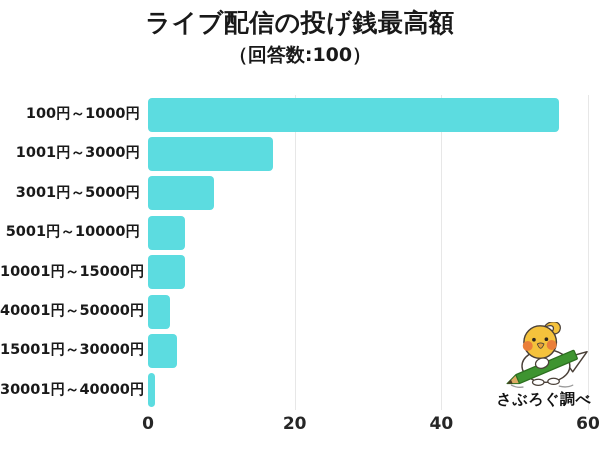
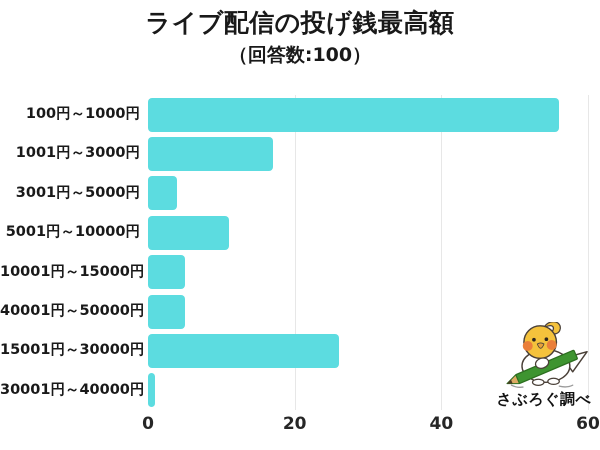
3001円～5000円: 9 -> 4
5001円～10000円: 5 -> 11
40001円～50000円: 3 -> 5
15001円～30000円: 4 -> 26
